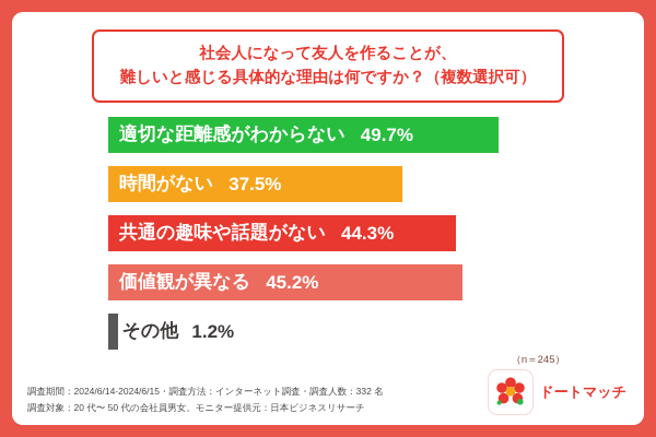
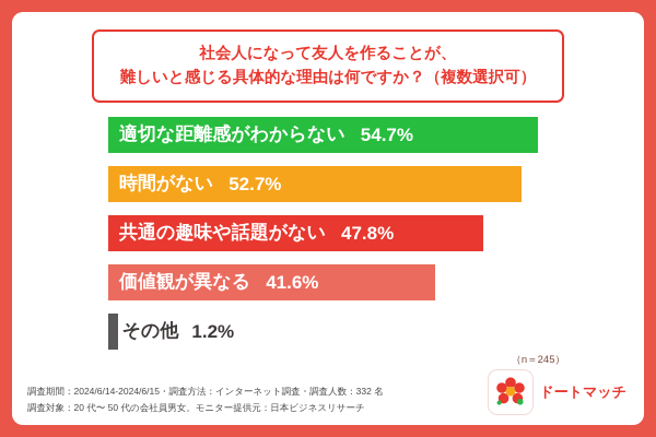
適切な距離感がわからない: 49.7% -> 54.7%
時間がない: 37.5% -> 52.7%
共通の趣味や話題がない: 44.3% -> 47.8%
価値観が異なる: 45.2% -> 41.6%
